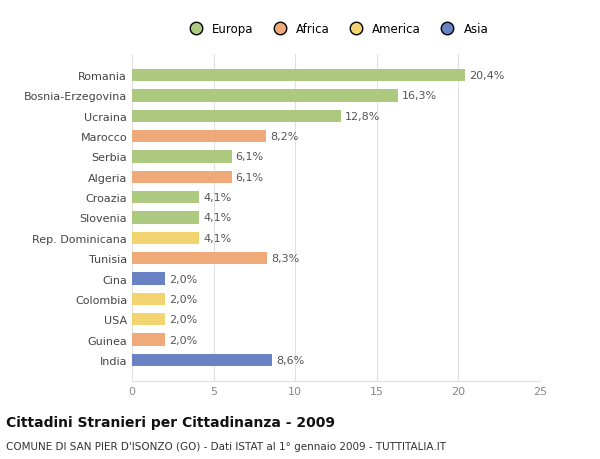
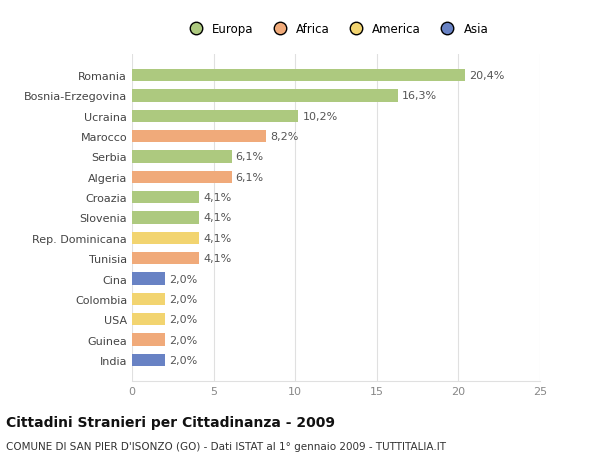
Ucraina: 12,8% -> 10,2%
Tunisia: 8,3% -> 4,1%
India: 8,6% -> 2,0%
